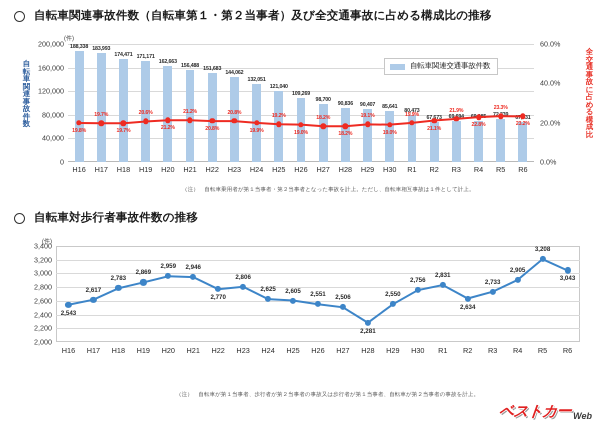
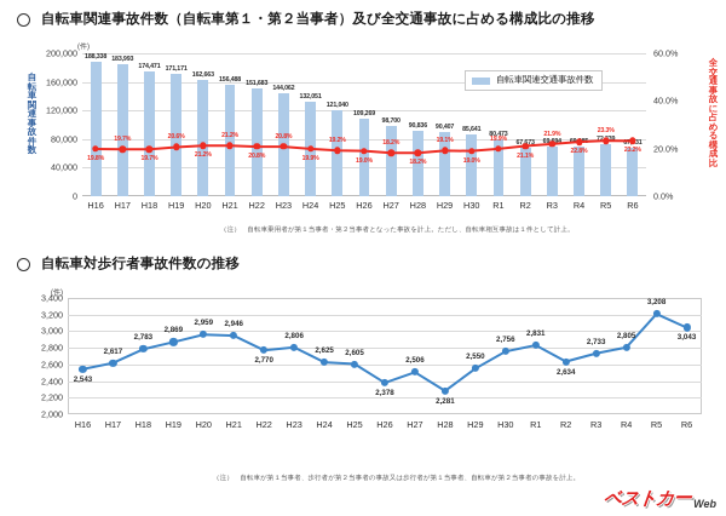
自転車対歩行者事故件数の推移/H26: 2,551 -> 2,378
自転車対歩行者事故件数の推移/R4: 2,905 -> 2,805
